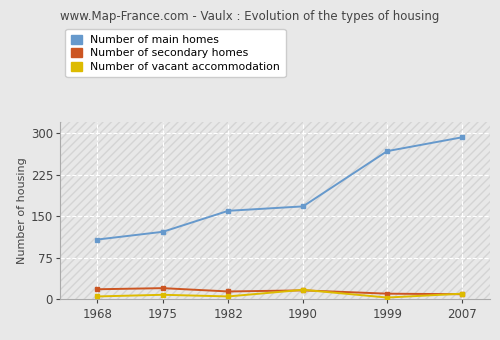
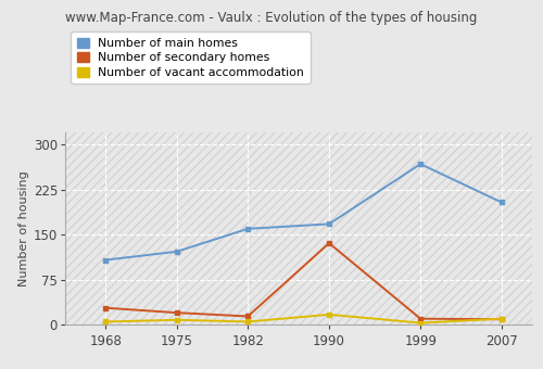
Number of secondary homes/1968: 18 -> 28
Number of secondary homes/1990: 16 -> 136
Number of main homes/2007: 293 -> 204
